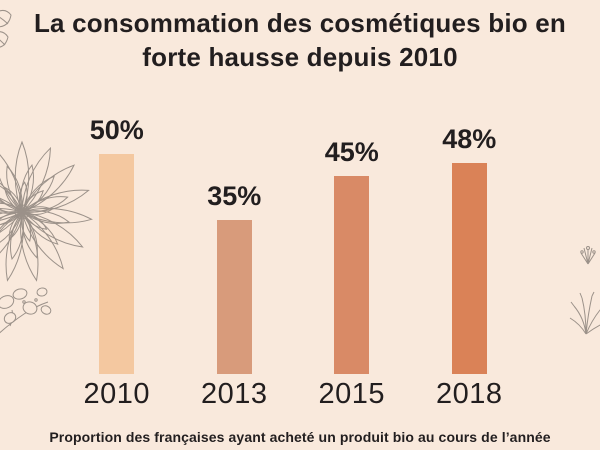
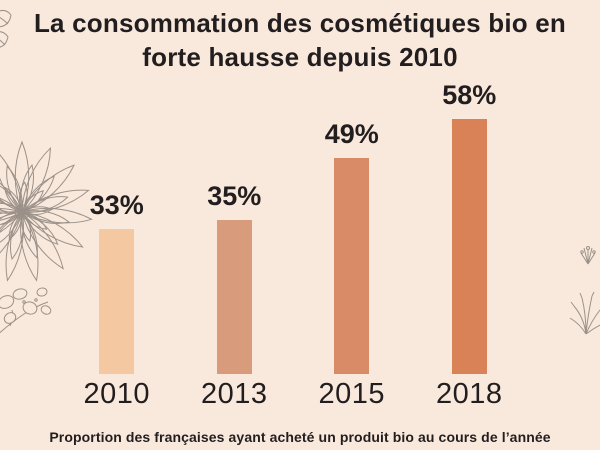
2010: 50% -> 33%
2015: 45% -> 49%
2018: 48% -> 58%
